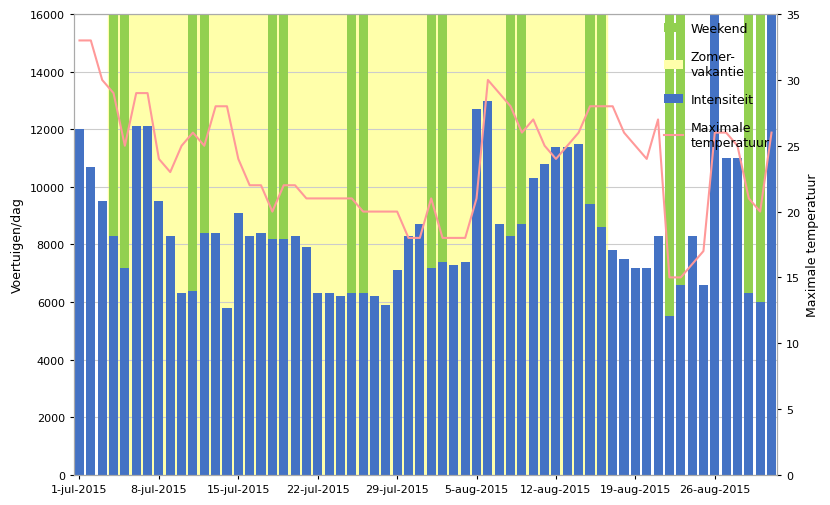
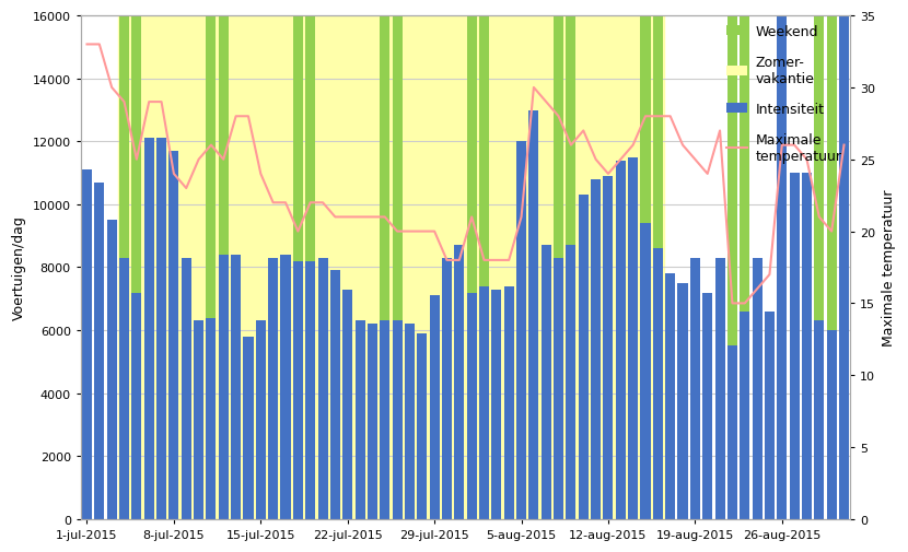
Intensiteit/1-jul-2015: 12000 -> 11100
Intensiteit/8-jul-2015: 9500 -> 11700
Intensiteit/15-jul-2015: 9100 -> 6300
Intensiteit/22-jul-2015: 6300 -> 7300
Intensiteit/5-aug-2015: 12700 -> 12000
Intensiteit/12-aug-2015: 11400 -> 10900
Intensiteit/19-aug-2015: 7200 -> 8300
